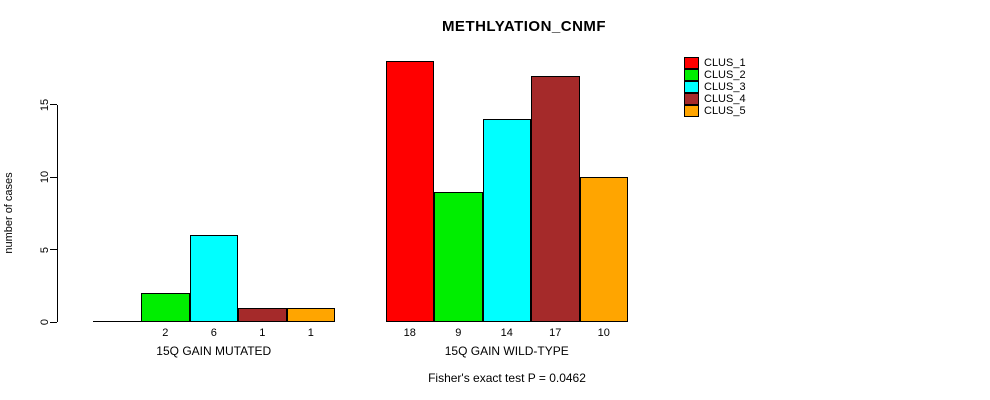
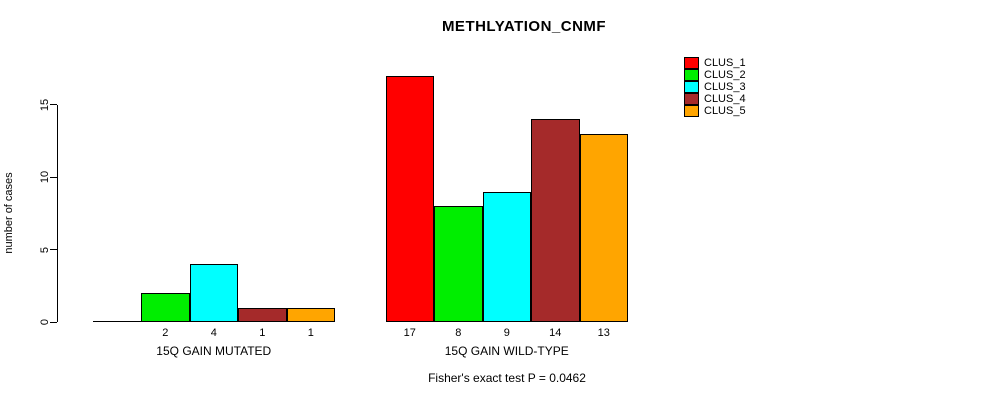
CLUS_3/15Q GAIN MUTATED: 6 -> 4
CLUS_1/15Q GAIN WILD-TYPE: 18 -> 17
CLUS_2/15Q GAIN WILD-TYPE: 9 -> 8
CLUS_3/15Q GAIN WILD-TYPE: 14 -> 9
CLUS_4/15Q GAIN WILD-TYPE: 17 -> 14
CLUS_5/15Q GAIN WILD-TYPE: 10 -> 13
